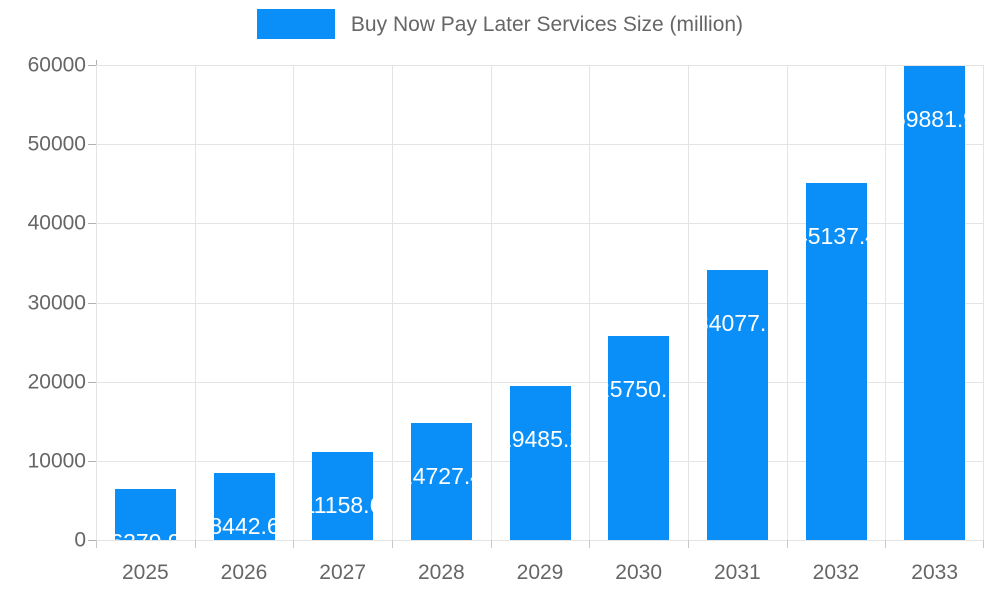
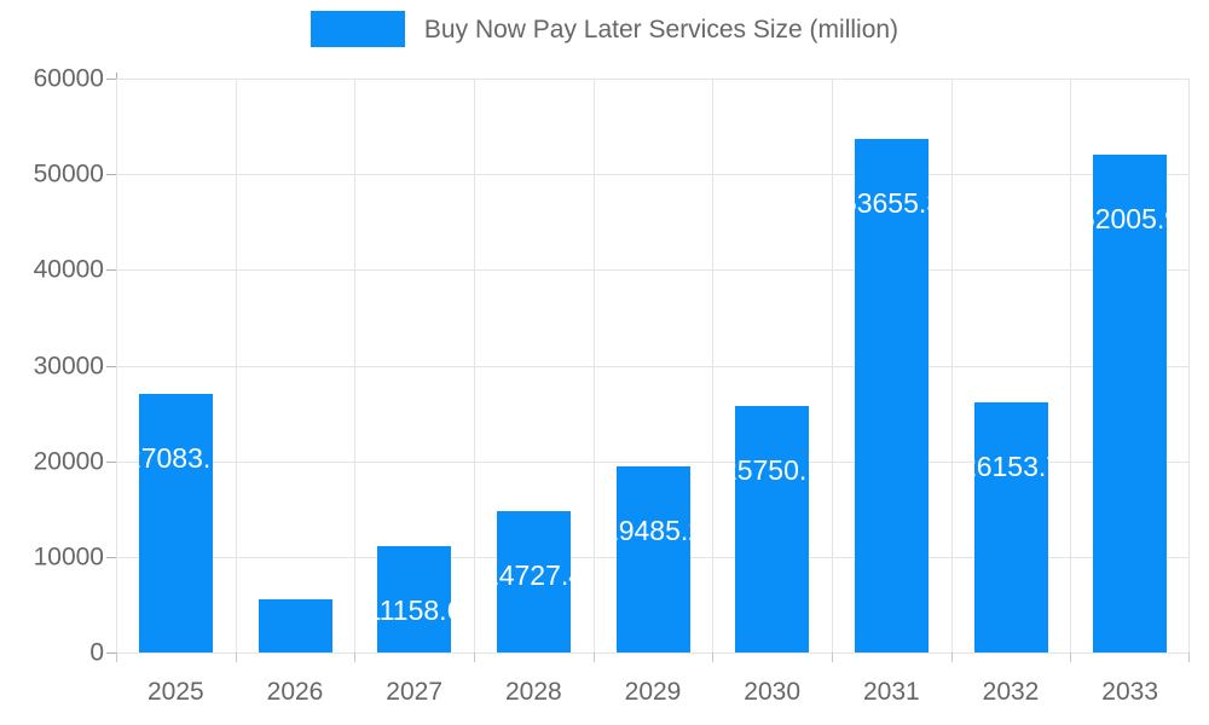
2025: 6379.9 -> 27083.1
2026: 8442.6 -> 5502.0
2031: 34077.1 -> 53655.3
2032: 45137.4 -> 26153.7
2033: 59881.9 -> 52005.9
